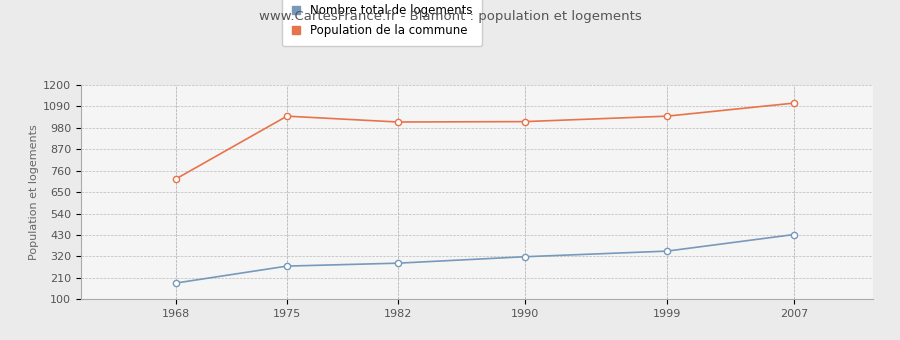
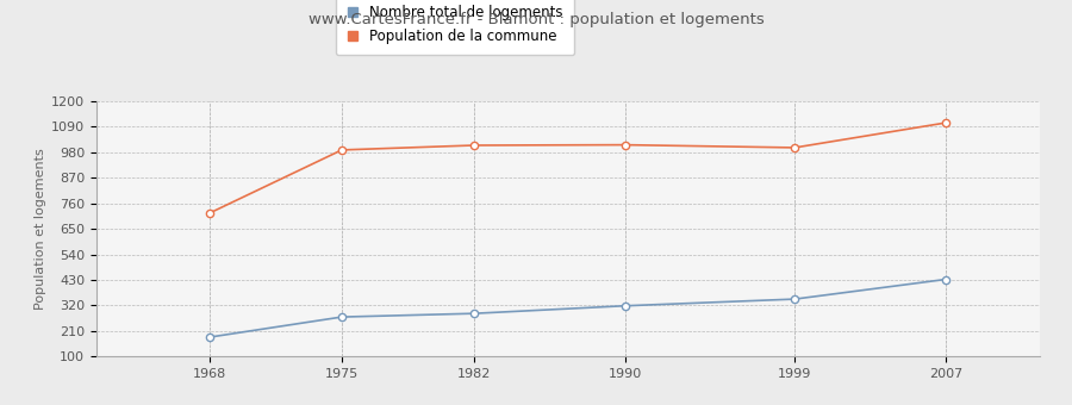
Population de la commune/1975: 1040 -> 990
Population de la commune/1999: 1040 -> 1000
